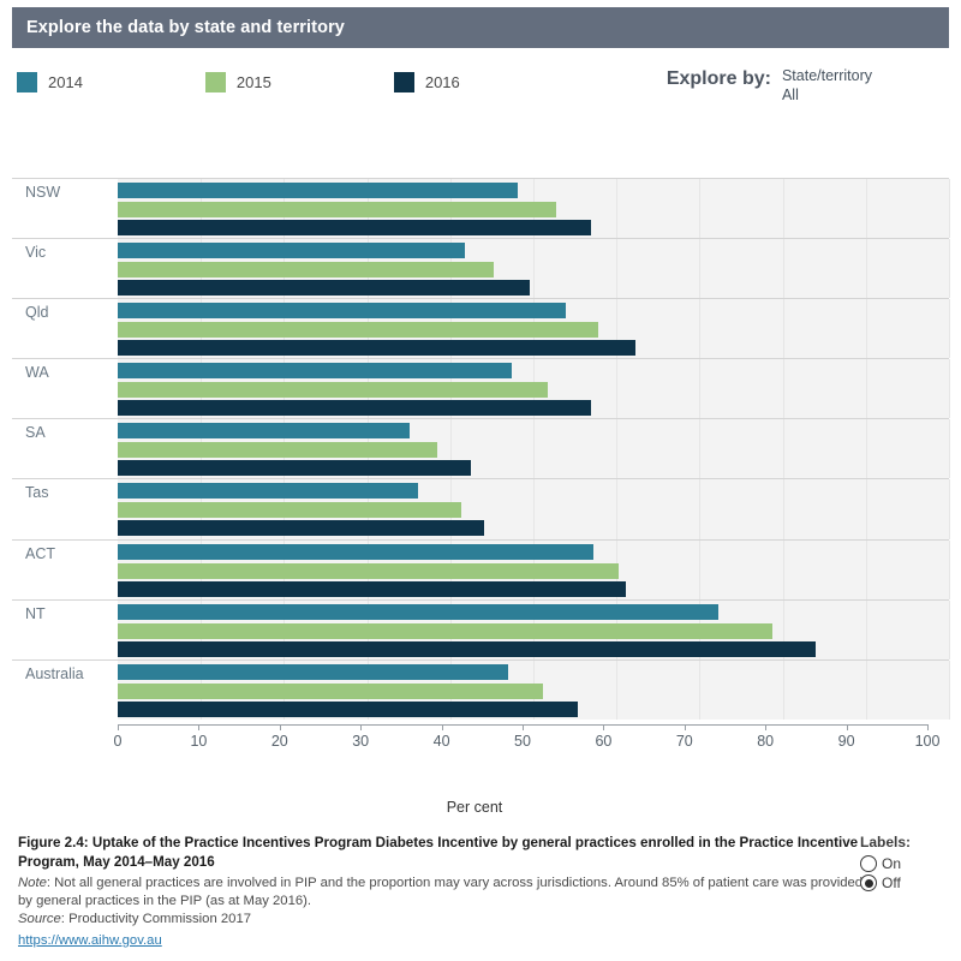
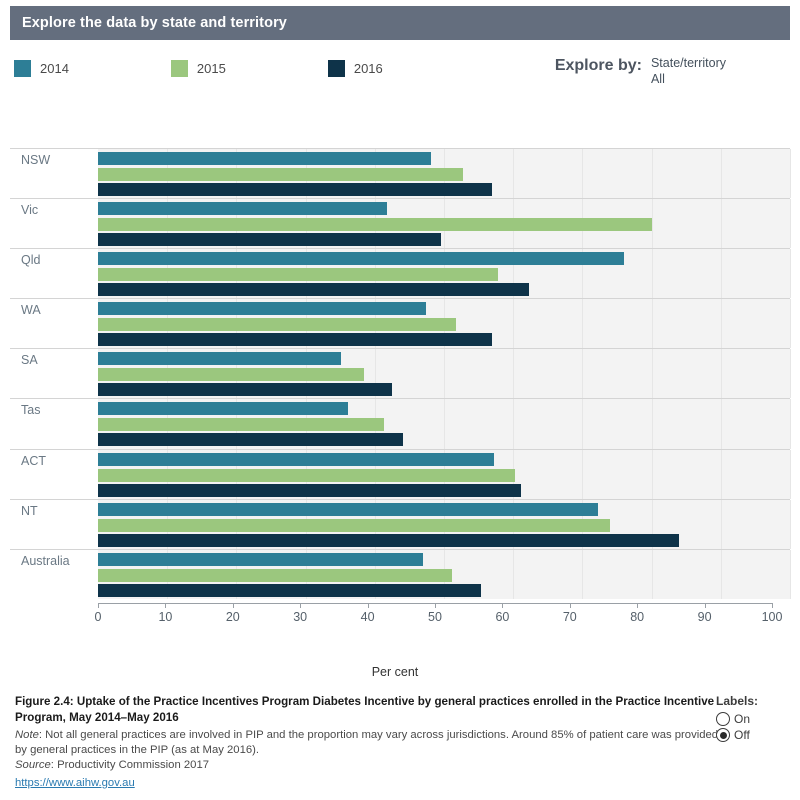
2015/Vic: 45 -> 80
2014/Qld: 54 -> 76
2015/NT: 79 -> 74
